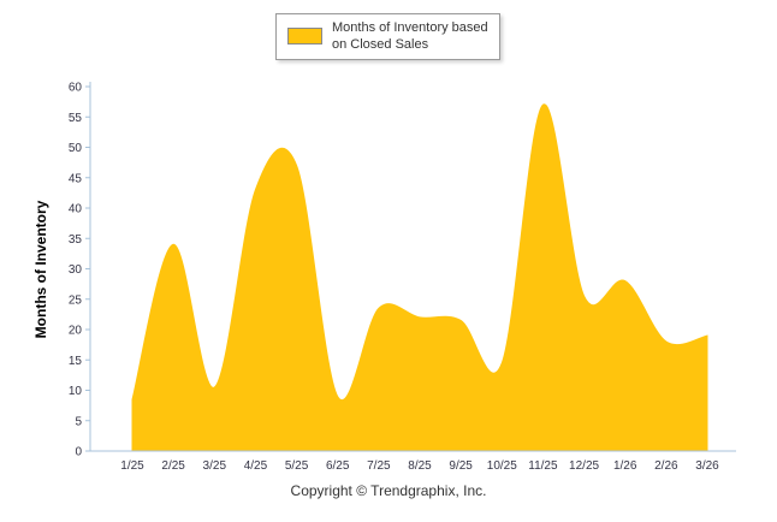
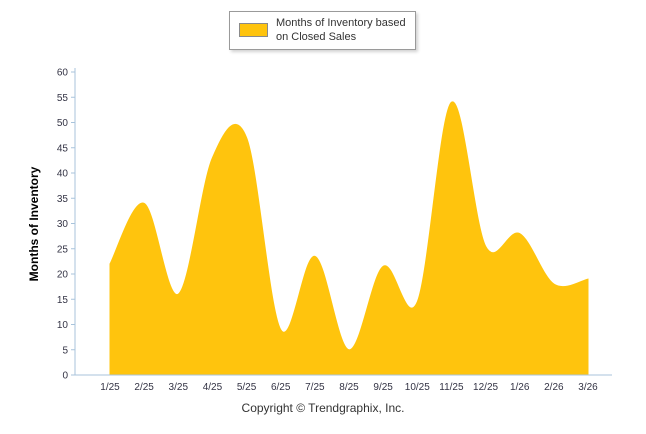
1/25: 8 -> 22
3/25: 10 -> 16
8/25: 22 -> 5
11/25: 57 -> 54
